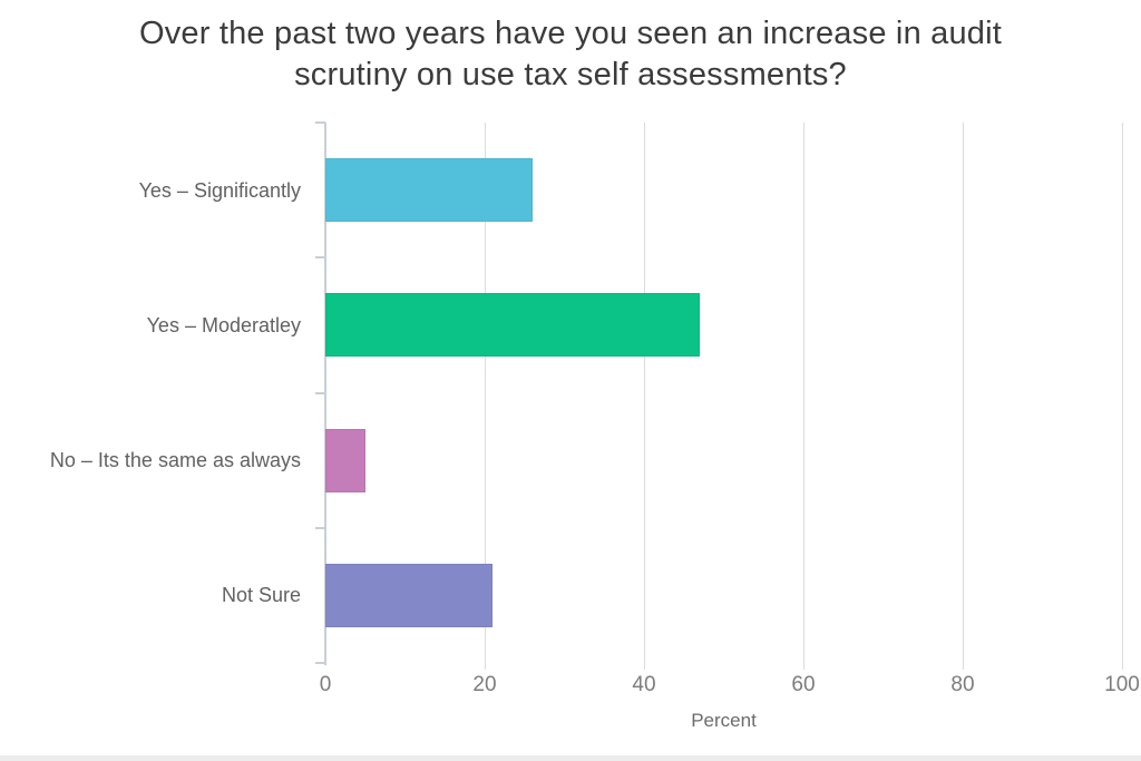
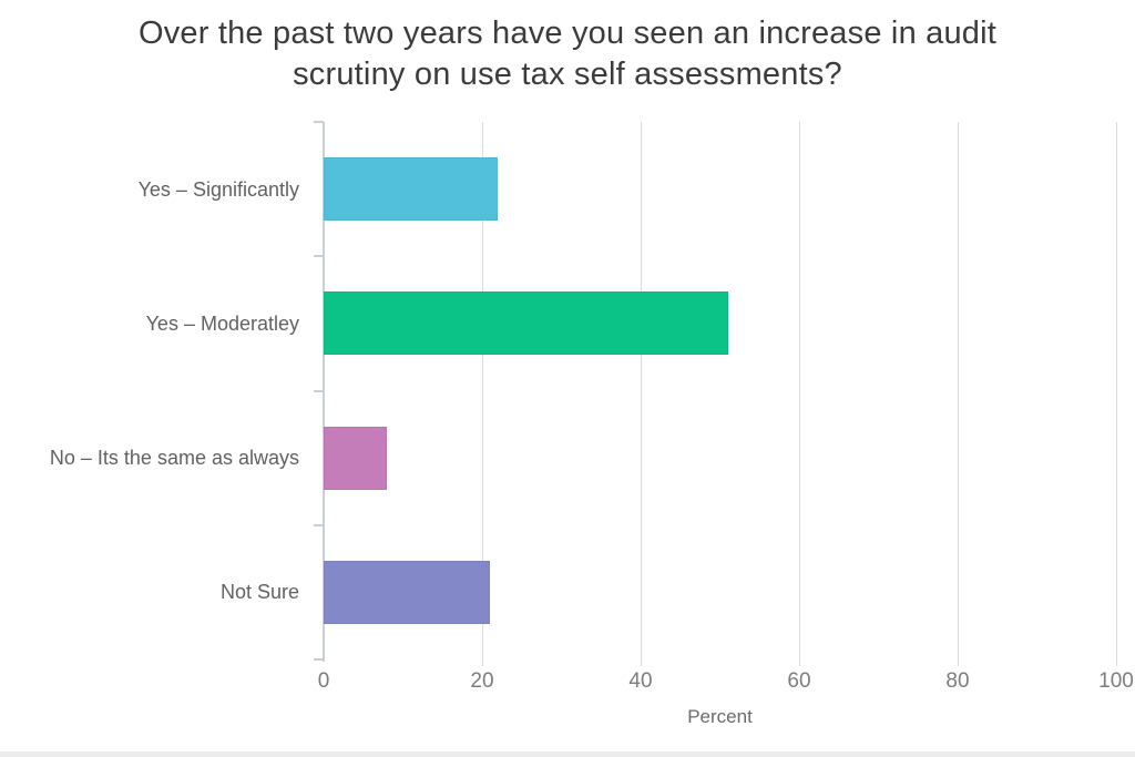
Yes – Significantly: 26 -> 22
Yes – Moderatley: 47 -> 51
No – Its the same as always: 5 -> 8
